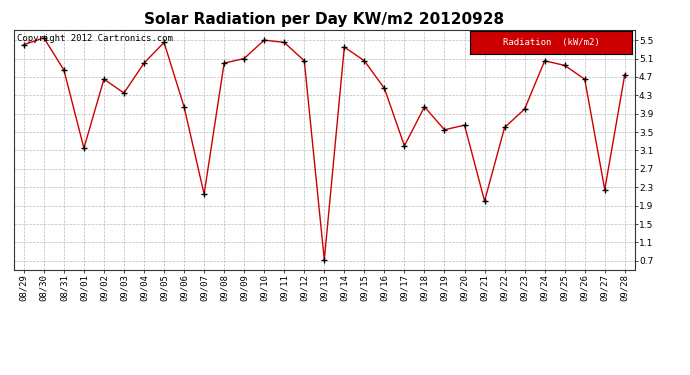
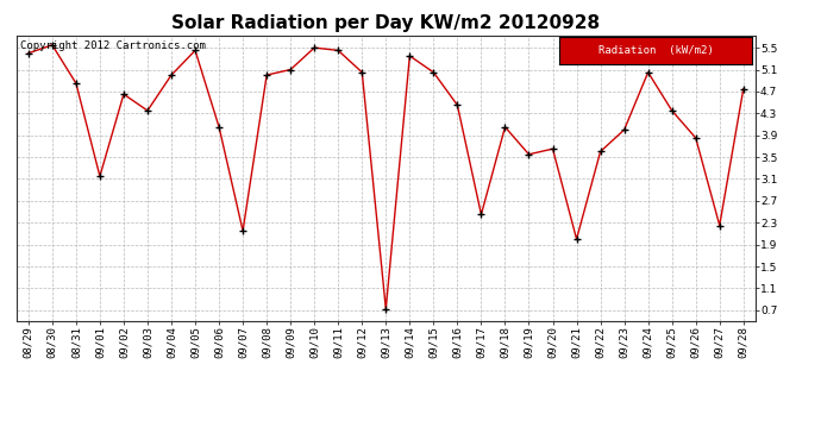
09/17: 3.20 -> 2.45
09/25: 4.95 -> 4.35
09/26: 4.65 -> 3.85
